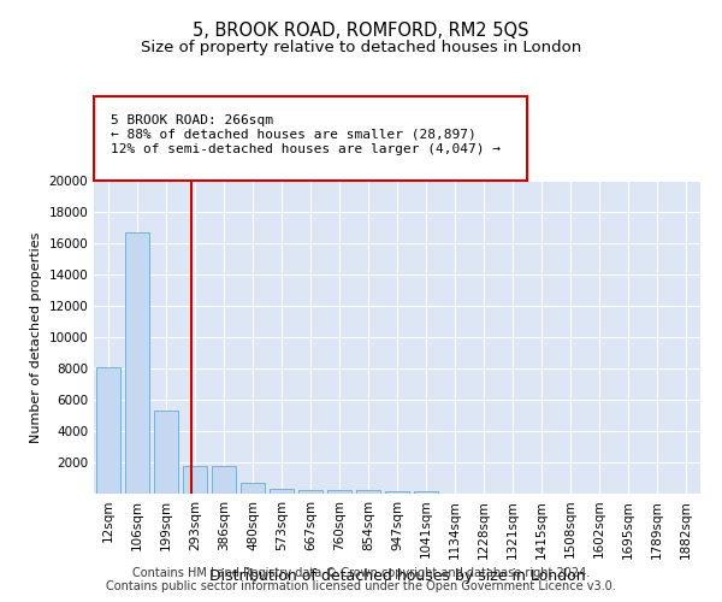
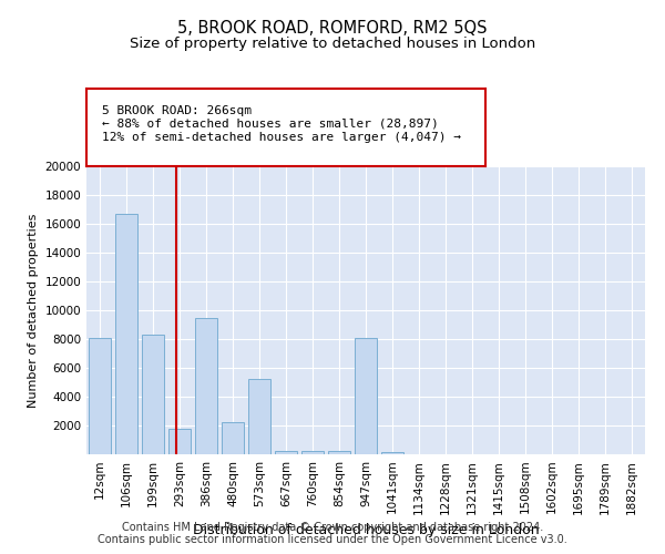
199sqm: 5300 -> 8300
386sqm: 1800 -> 9500
480sqm: 700 -> 2200
573sqm: 300 -> 5200
947sqm: 200 -> 8100
